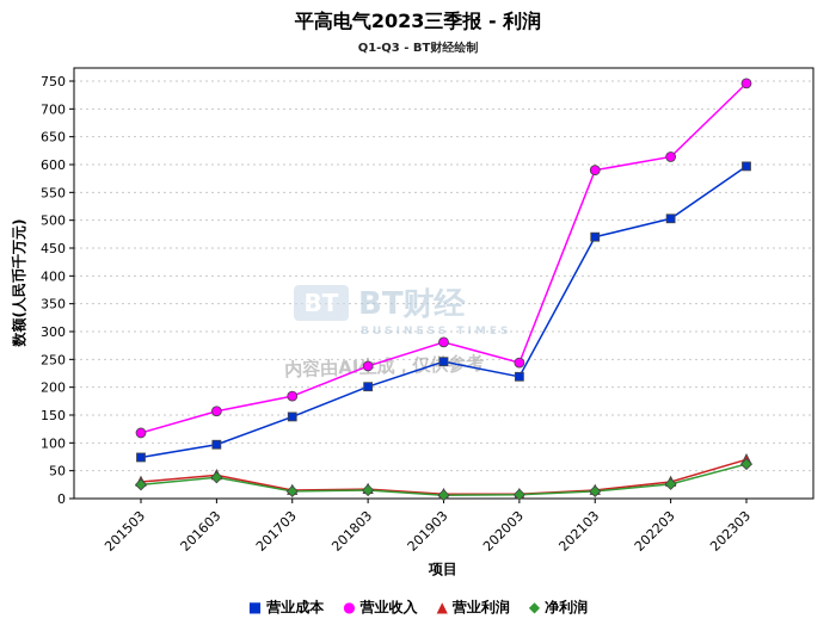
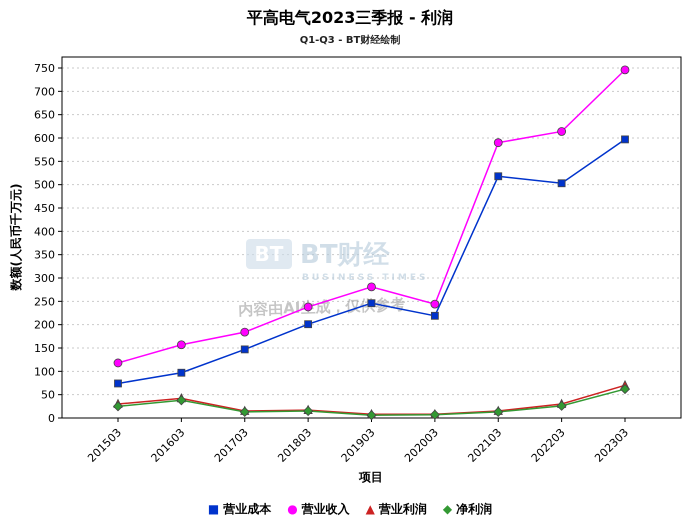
营业成本/202103: 470 -> 520
